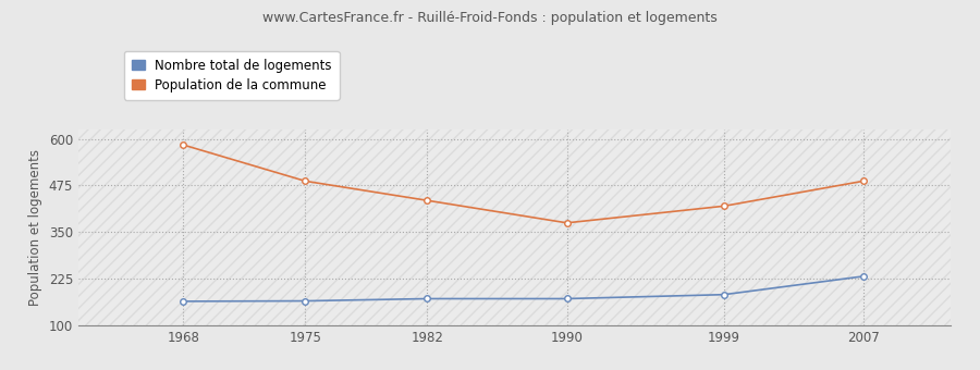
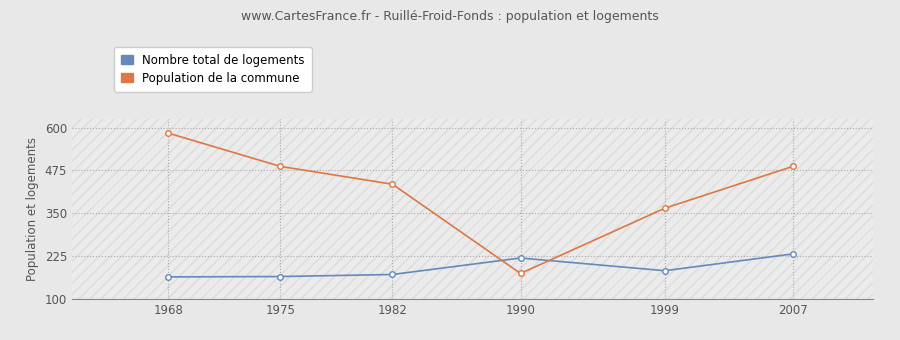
Nombre total de logements/1990: 172 -> 220
Population de la commune/1990: 375 -> 175
Population de la commune/1999: 420 -> 365
